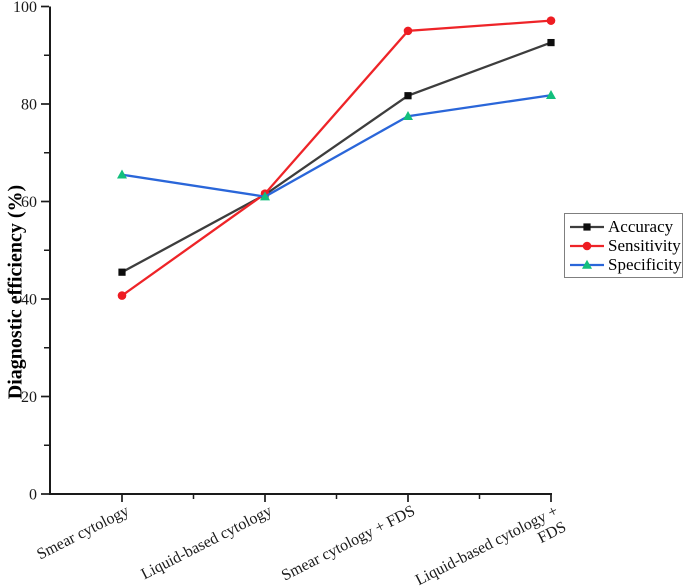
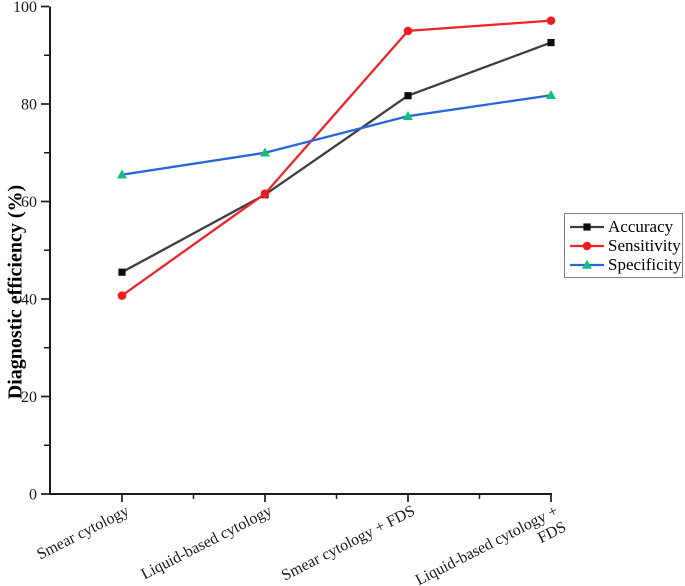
Specificity/Liquid-based cytology: 61 -> 70
